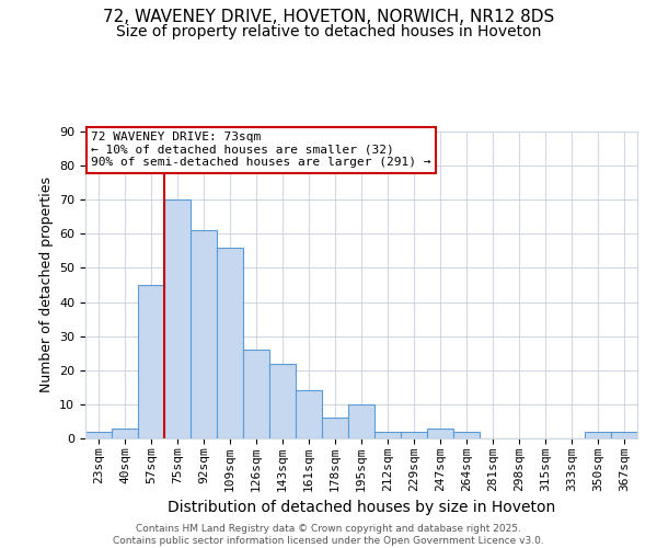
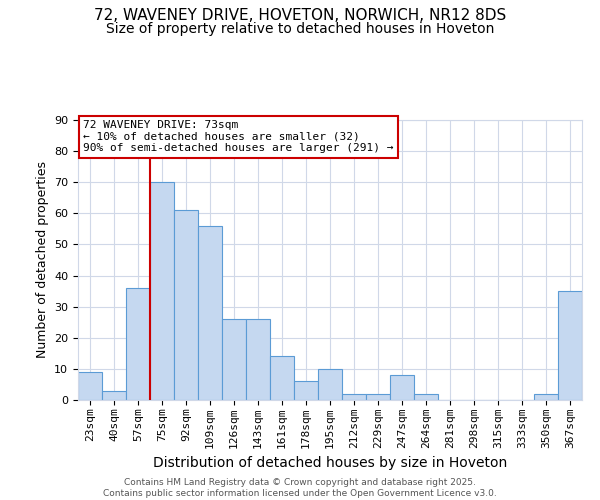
23sqm: 2 -> 9
57sqm: 45 -> 36
143sqm: 22 -> 26
247sqm: 3 -> 8
367sqm: 2 -> 35
